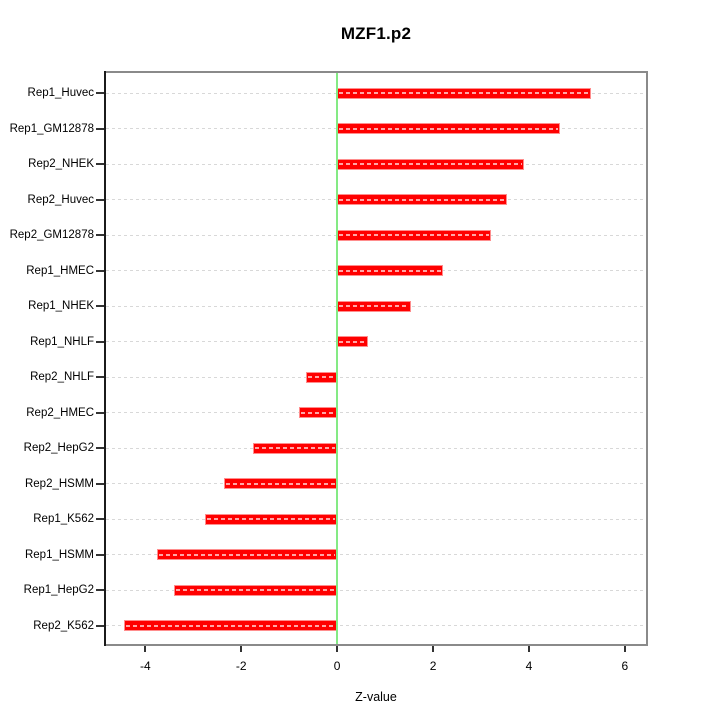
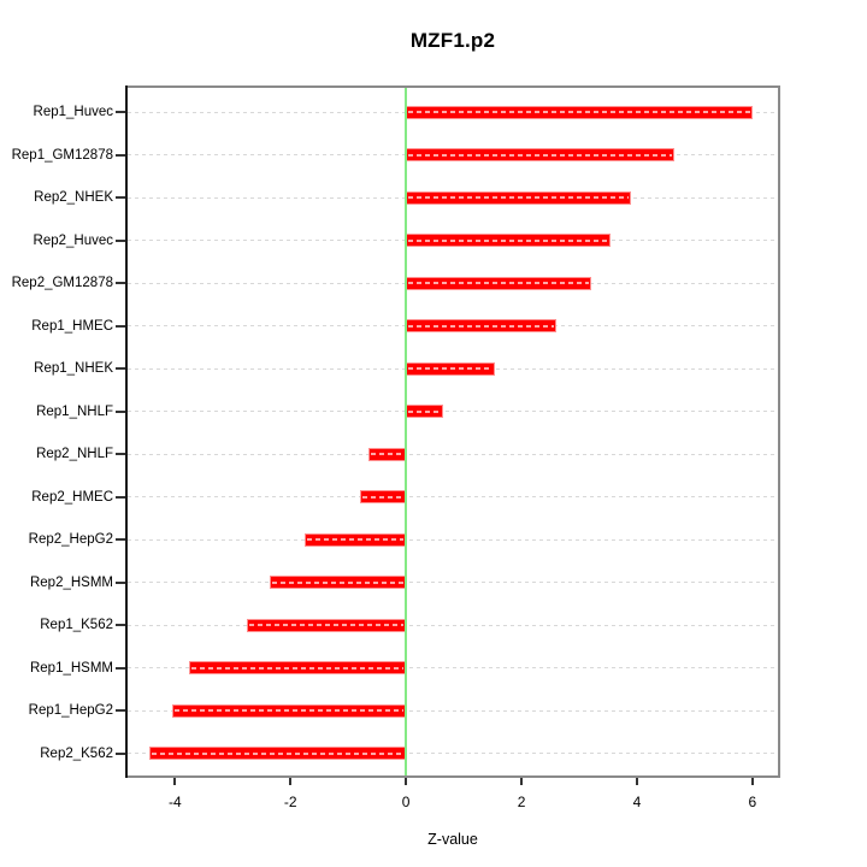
Rep1_Huvec: 5.3 -> 6.0
Rep1_HMEC: 2.2 -> 2.6
Rep1_HepG2: -3.4 -> -4.0
